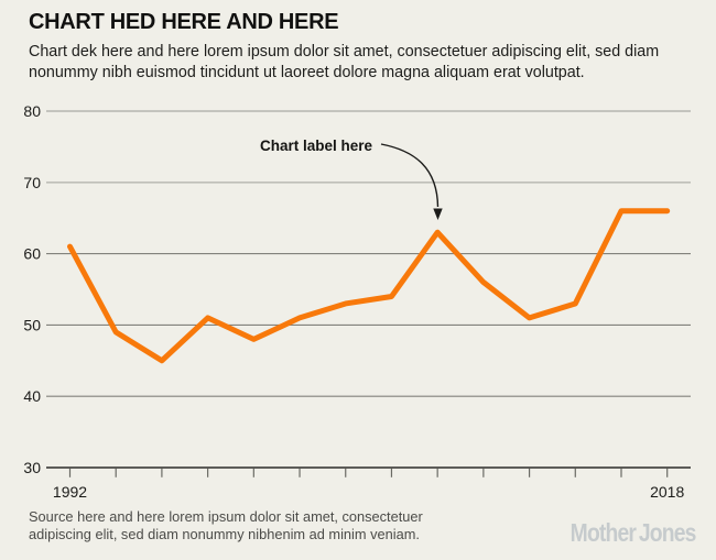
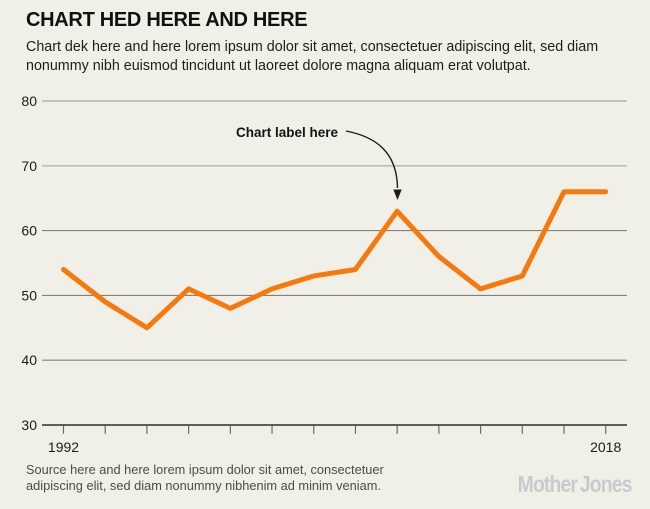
1992: 61 -> 54
